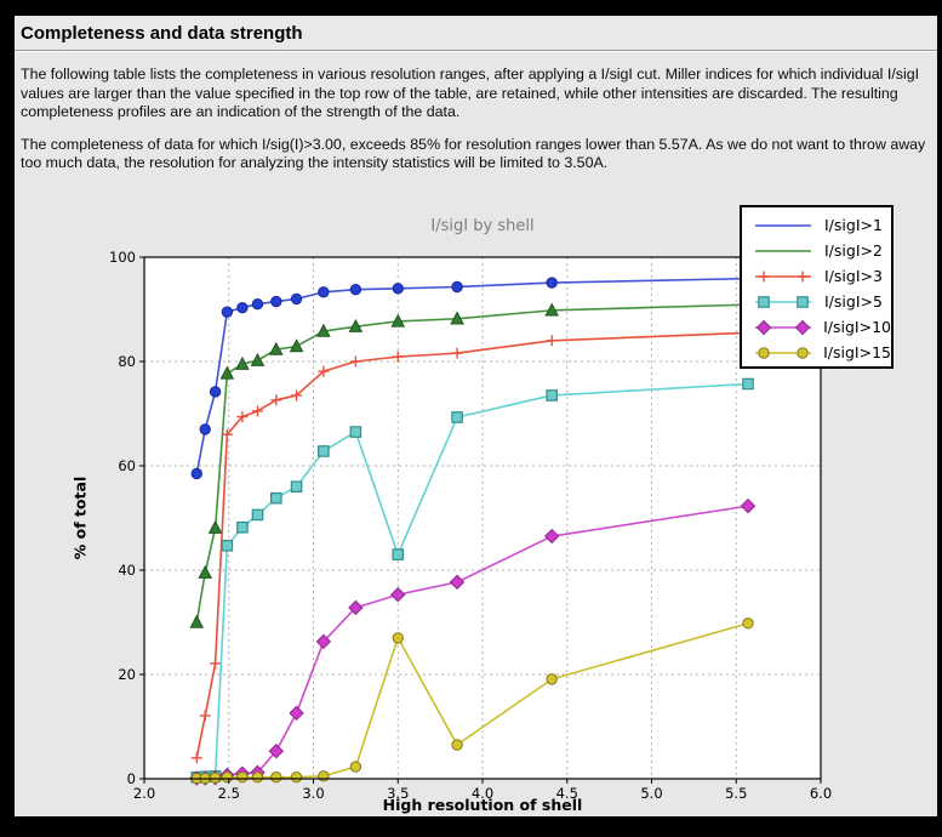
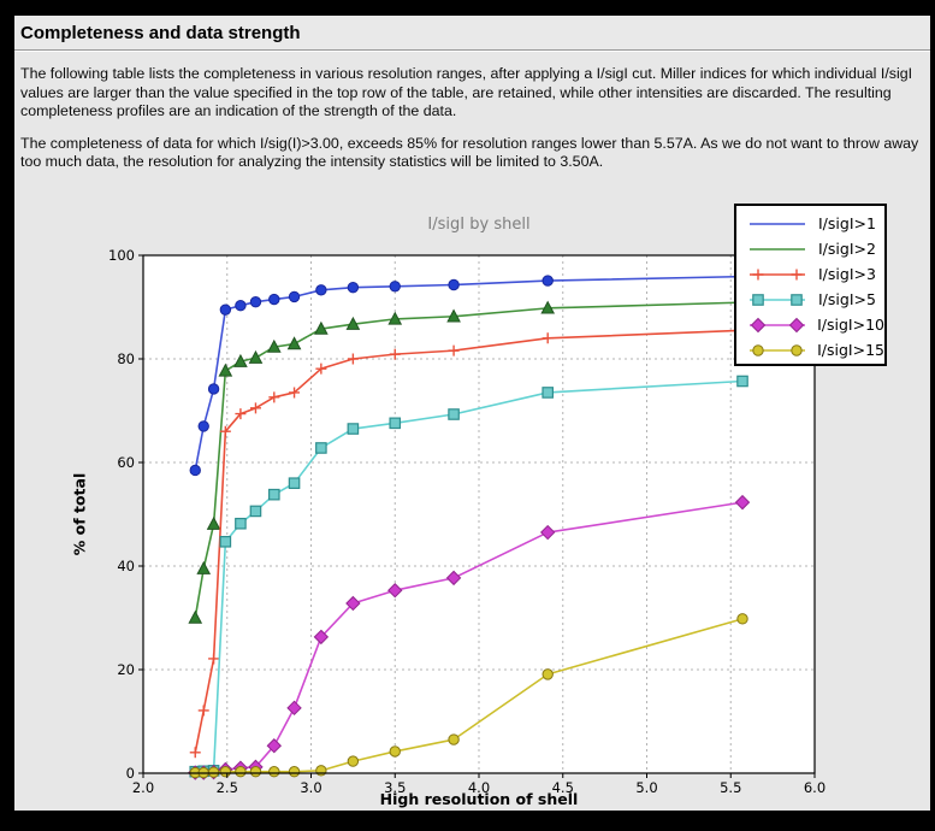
I/sigI>5/3.5: 43 -> 68
I/sigI>15/3.5: 27 -> 4
